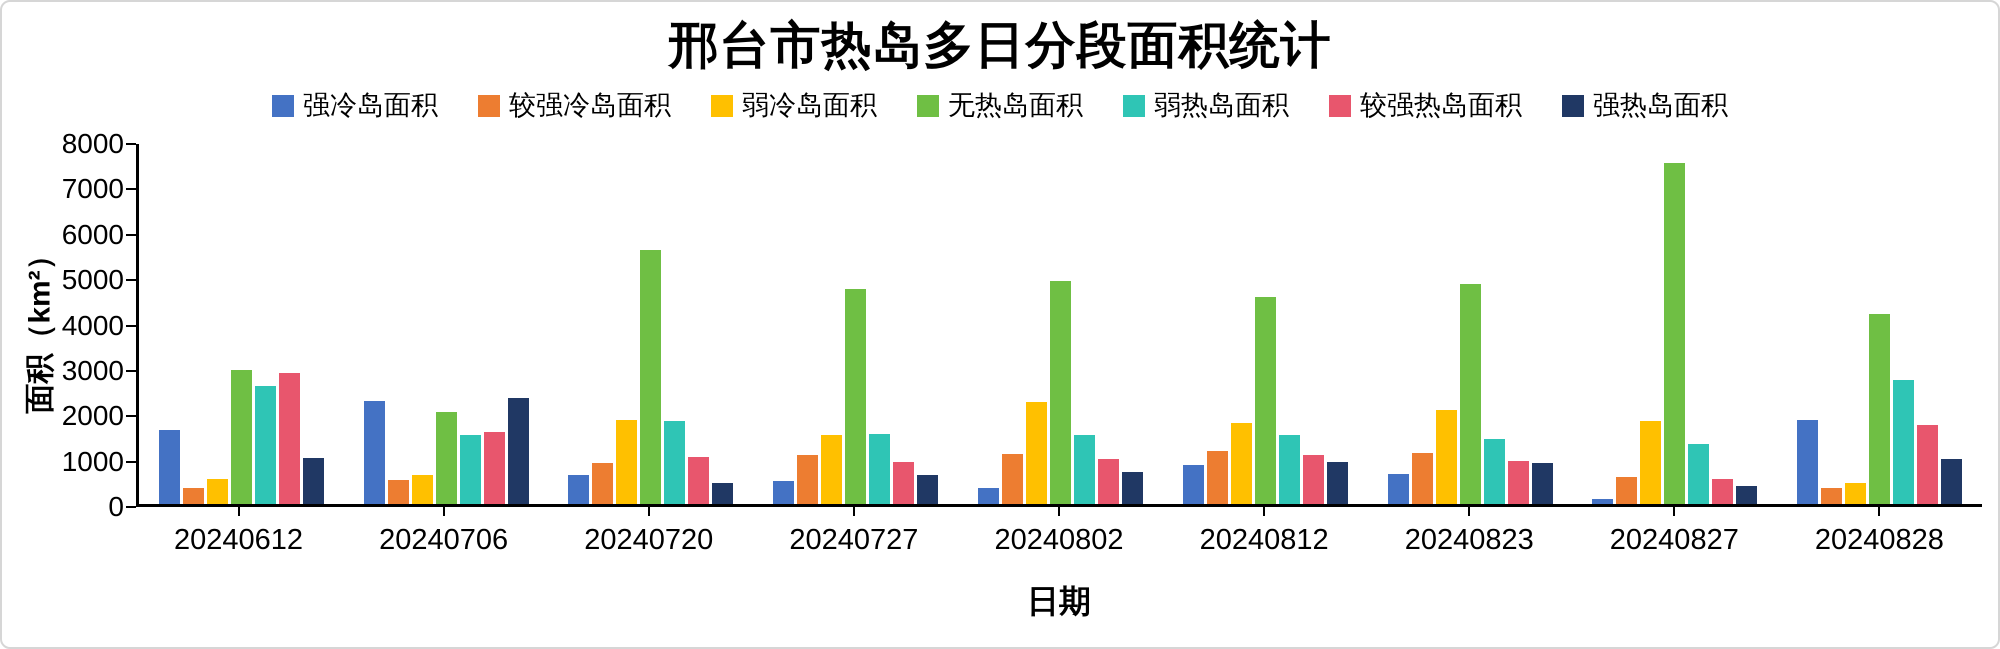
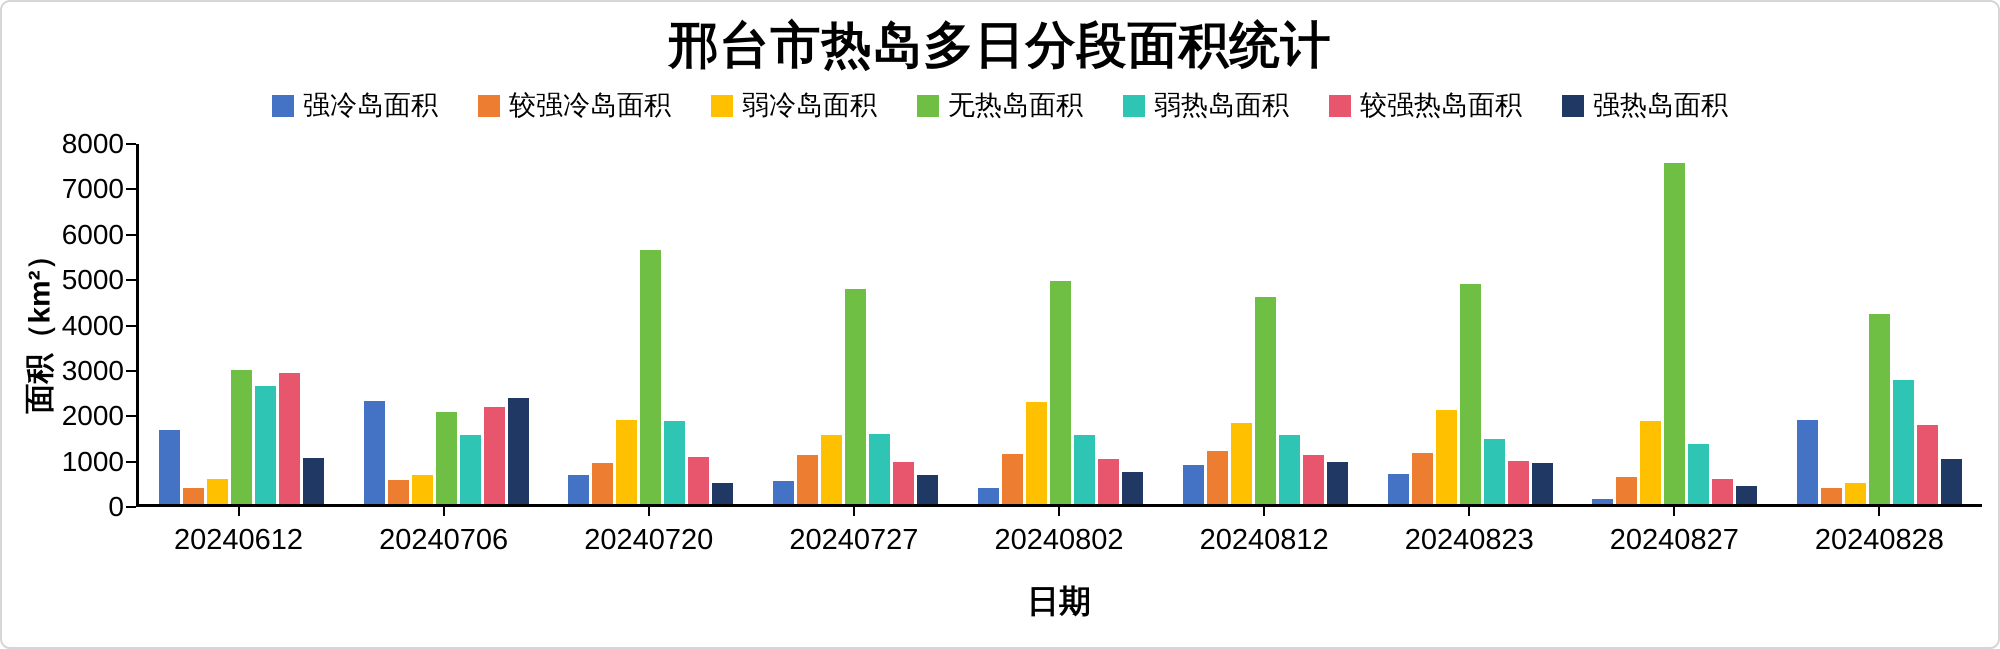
较强热岛面积/20240706: 1600 -> 2200
